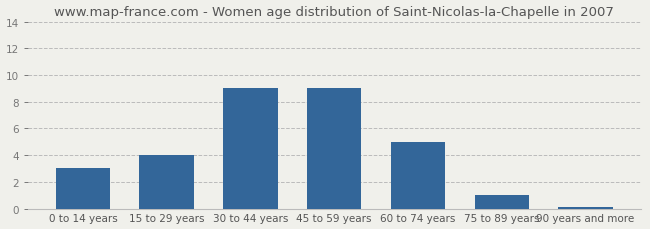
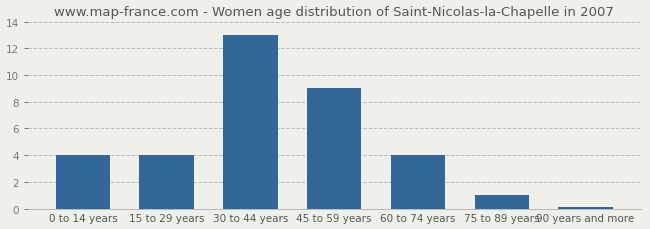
0 to 14 years: 3.0 -> 4.0
30 to 44 years: 9.0 -> 13.0
60 to 74 years: 5.0 -> 4.0
